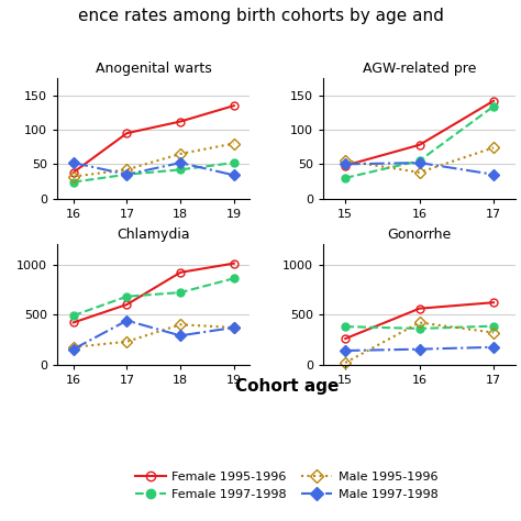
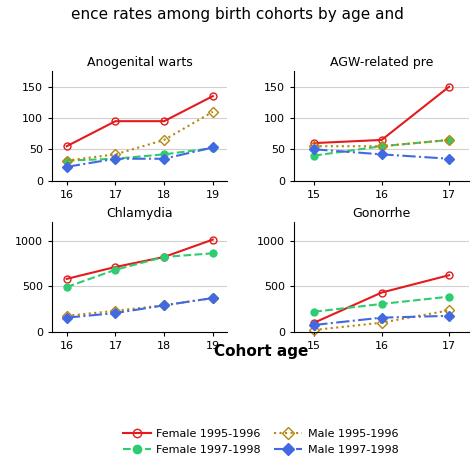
Anogenital warts/Female 1995-1996/16: 38 -> 55
Anogenital warts/Female 1997-1998/16: 24 -> 32
Anogenital warts/Male 1997-1998/16: 52 -> 22
Anogenital warts/Female 1995-1996/18: 112 -> 95
Anogenital warts/Male 1997-1998/18: 52 -> 35
Anogenital warts/Male 1995-1996/19: 80 -> 110
Anogenital warts/Male 1997-1998/19: 34 -> 53
AGW-related pre/Female 1995-1996/15: 48 -> 60
AGW-related pre/Female 1997-1998/15: 30 -> 40
AGW-related pre/Female 1995-1996/16: 78 -> 65
AGW-related pre/Male 1995-1996/16: 38 -> 55
AGW-related pre/Male 1997-1998/16: 52 -> 42
AGW-related pre/Female 1995-1996/17: 142 -> 150
AGW-related pre/Female 1997-1998/17: 134 -> 65
AGW-related pre/Male 1995-1996/17: 74 -> 65
Chlamydia/Female 1995-1996/16: 420 -> 580
Chlamydia/Female 1995-1996/17: 600 -> 710
Chlamydia/Male 1997-1998/17: 440 -> 200
Chlamydia/Female 1995-1996/18: 920 -> 820
Chlamydia/Female 1997-1998/18: 720 -> 820
Chlamydia/Male 1995-1996/18: 400 -> 290
Gonorrhe/Female 1995-1996/15: 260 -> 100
Gonorrhe/Female 1997-1998/15: 380 -> 220
Gonorrhe/Male 1997-1998/15: 140 -> 80
Gonorrhe/Female 1995-1996/16: 560 -> 430
Gonorrhe/Female 1997-1998/16: 360 -> 300
Gonorrhe/Male 1995-1996/16: 420 -> 100
Gonorrhe/Male 1995-1996/17: 320 -> 240
